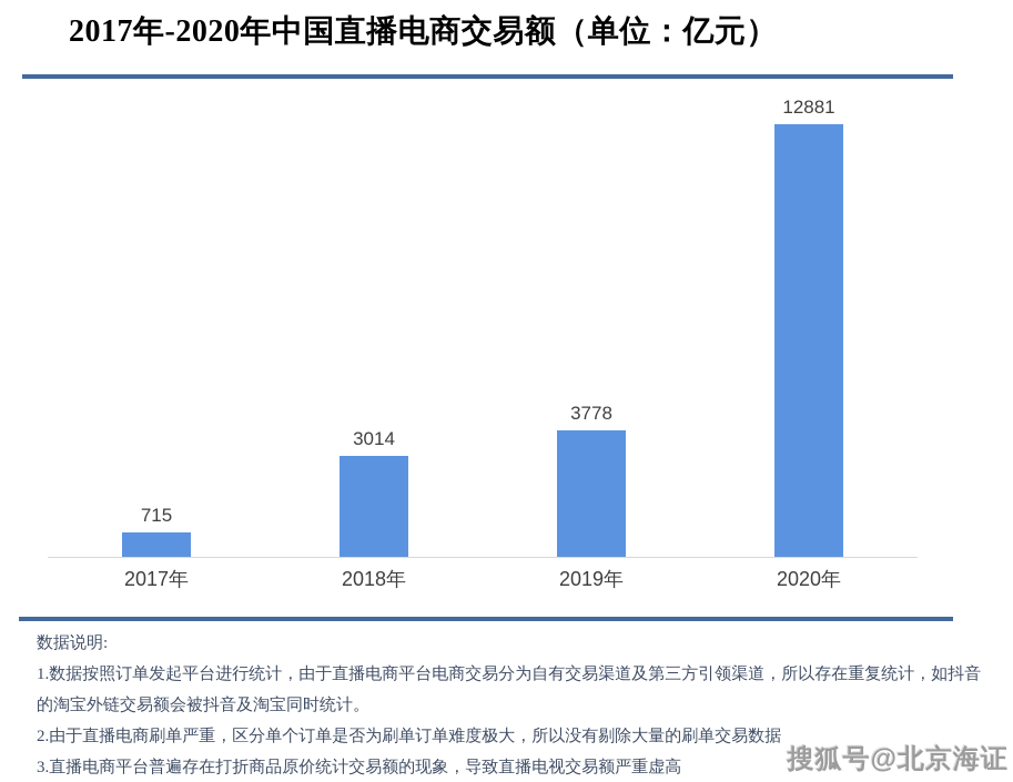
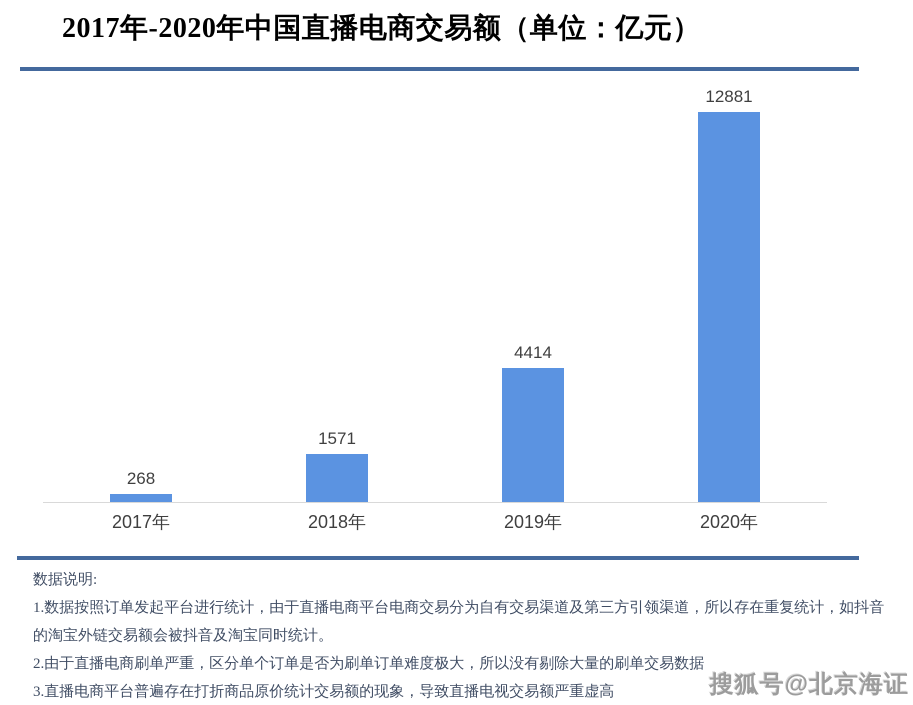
2017年: 715 -> 268
2018年: 3014 -> 1571
2019年: 3778 -> 4414
